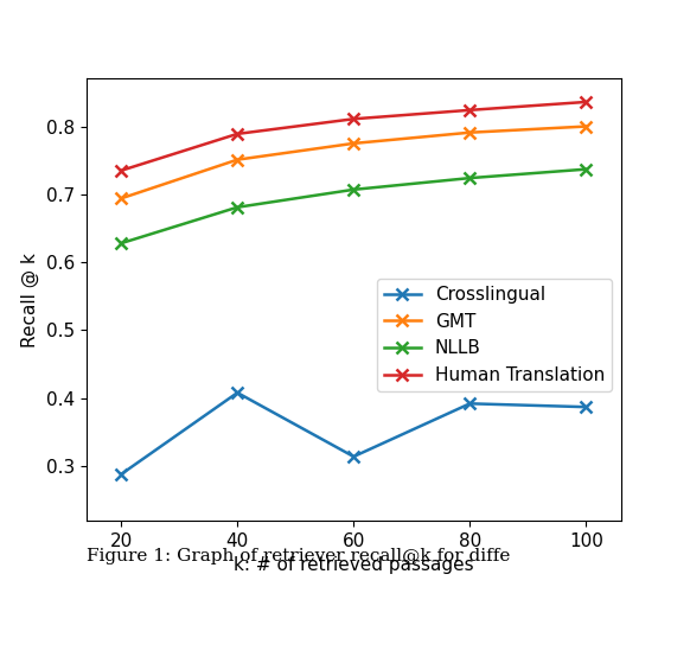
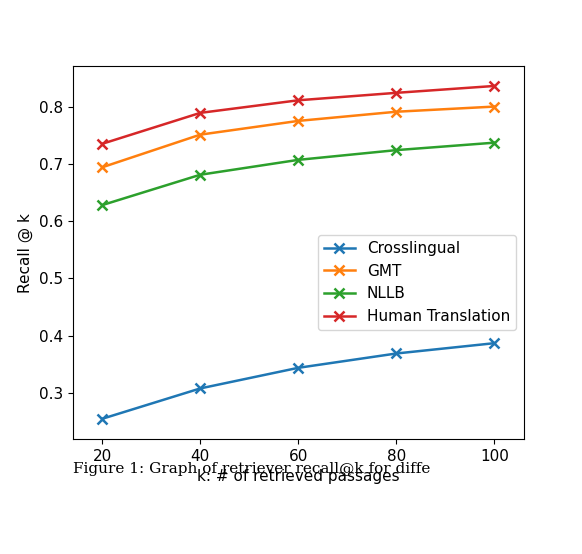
Crosslingual/20: 0.288 -> 0.255
Crosslingual/40: 0.408 -> 0.308
Crosslingual/60: 0.314 -> 0.344
Crosslingual/80: 0.392 -> 0.369
